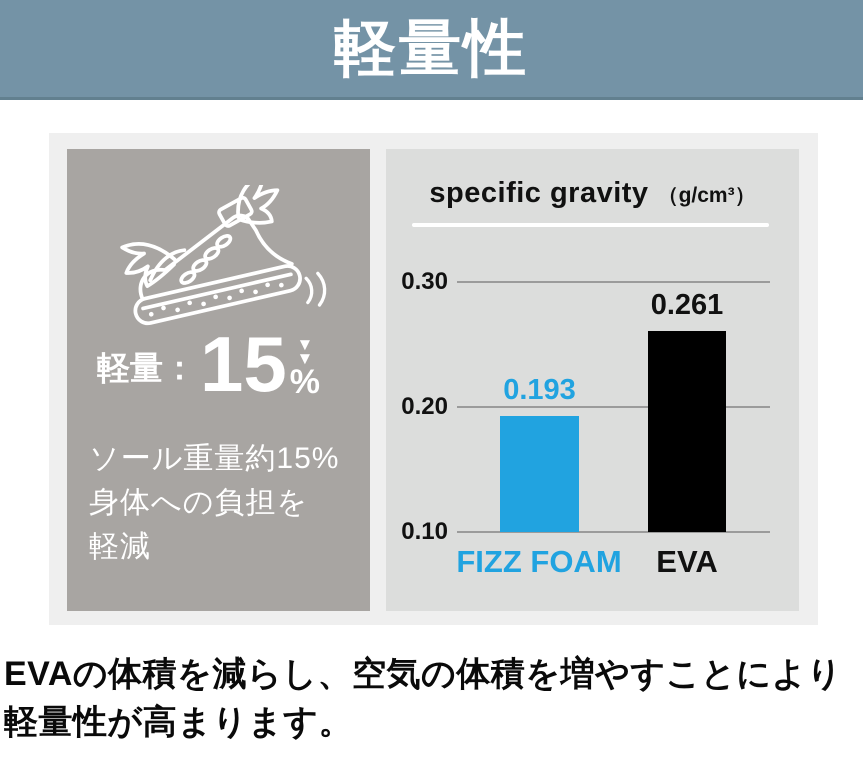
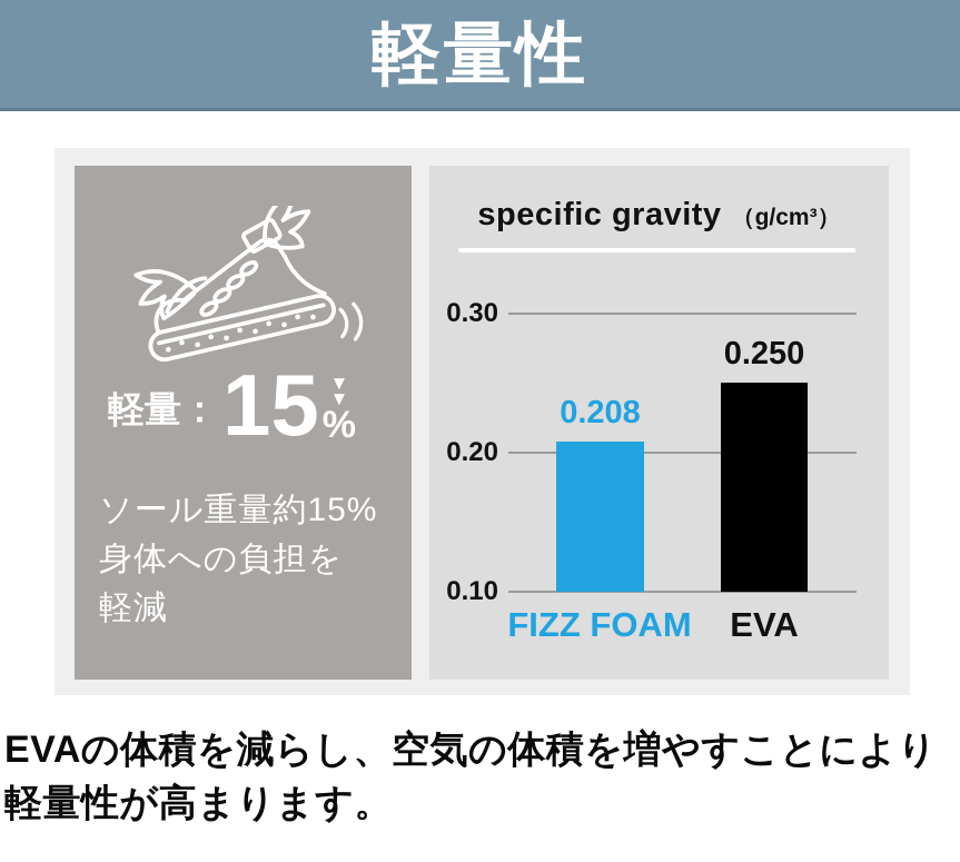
FIZZ FOAM: 0.193 -> 0.208
EVA: 0.261 -> 0.250
